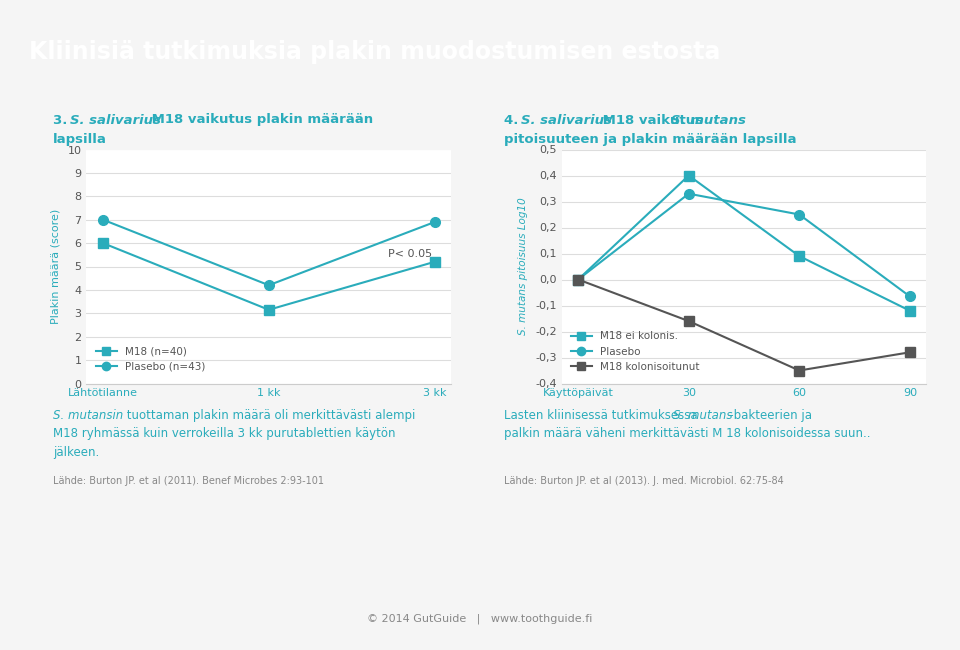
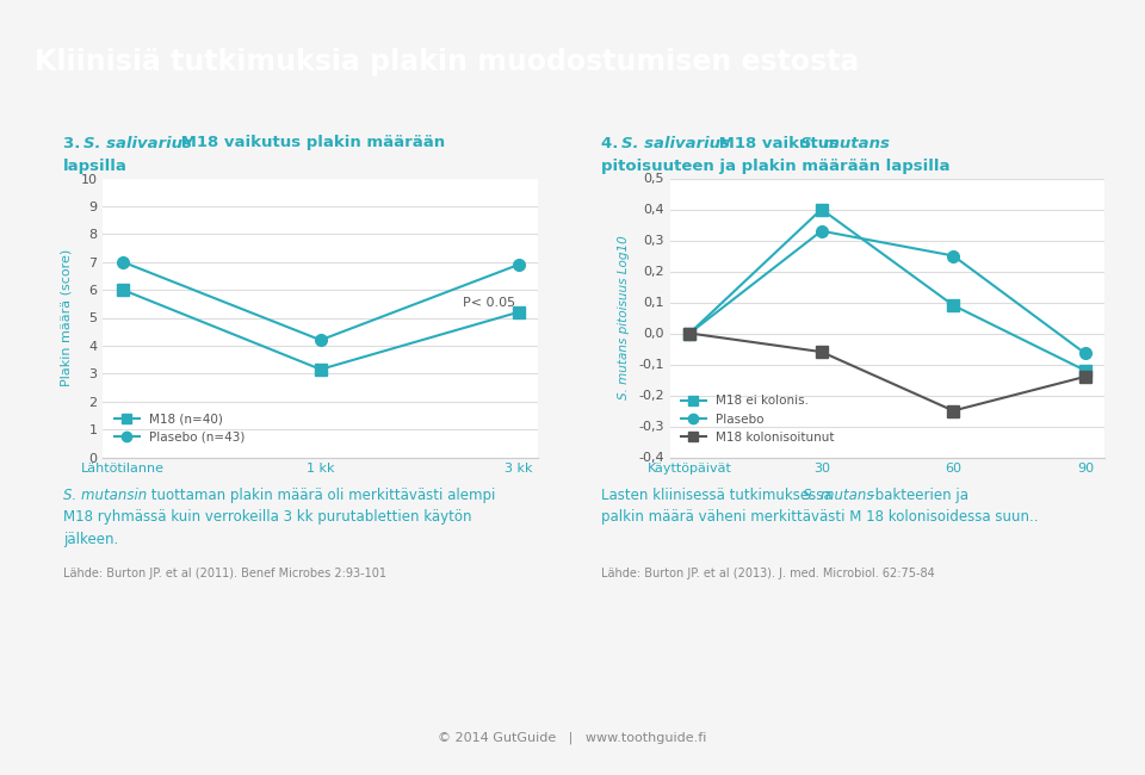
M18 kolonisoitunut/30: -0,16 -> -0,06
M18 kolonisoitunut/60: -0,35 -> -0,25
M18 kolonisoitunut/90: -0,28 -> -0,14
